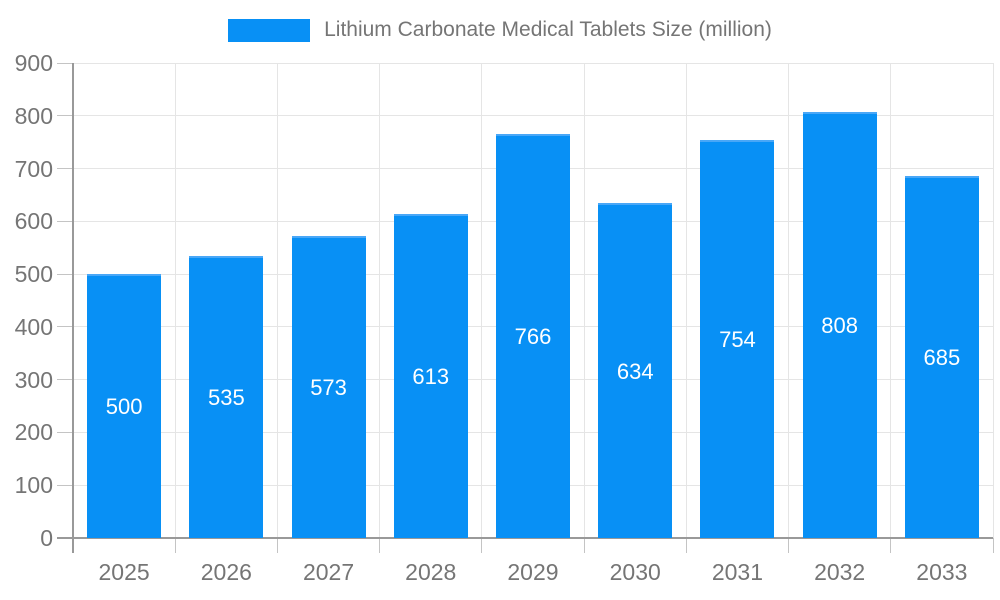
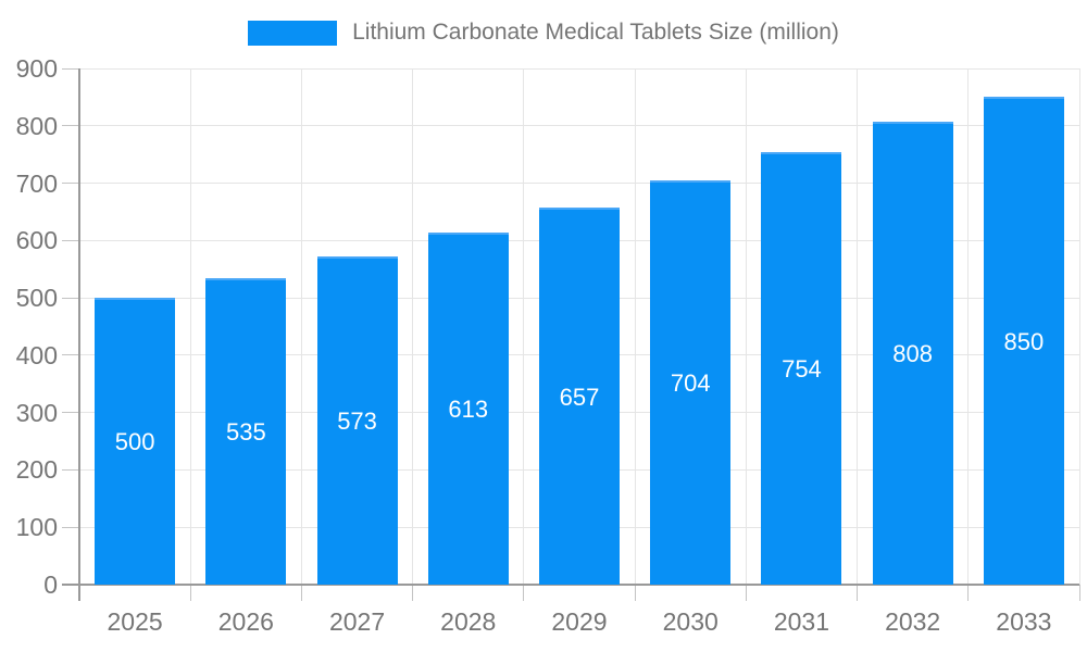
2029: 766 -> 657
2030: 634 -> 704
2033: 685 -> 850
